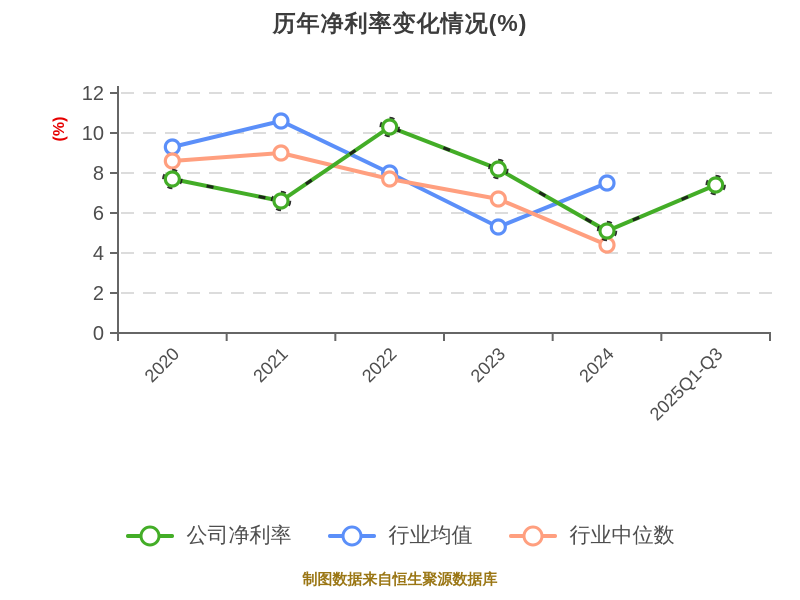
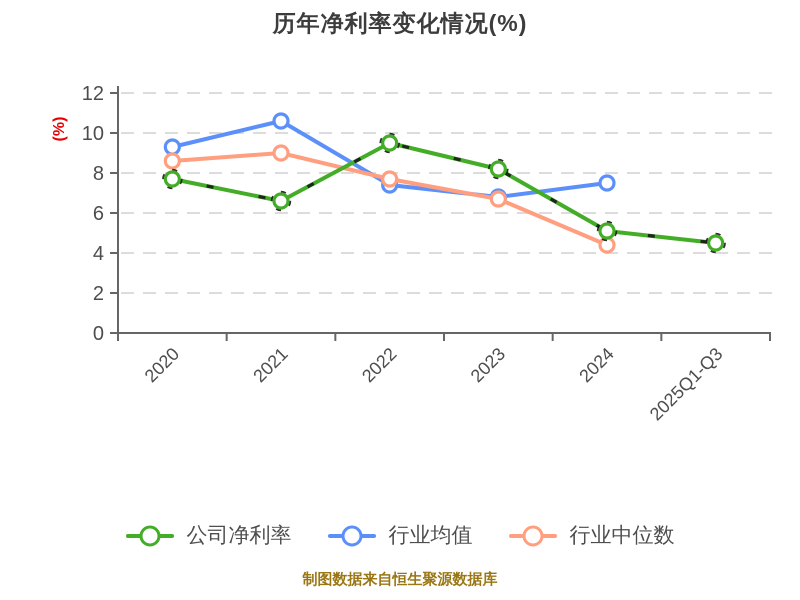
公司净利率/2022: 10.3 -> 9.5
行业均值/2022: 8.0 -> 7.4
行业均值/2023: 5.3 -> 6.8
公司净利率/2025Q1-Q3: 7.4 -> 4.5
